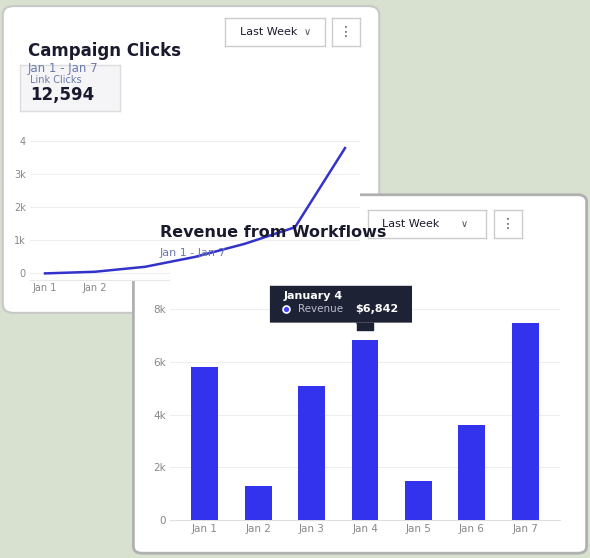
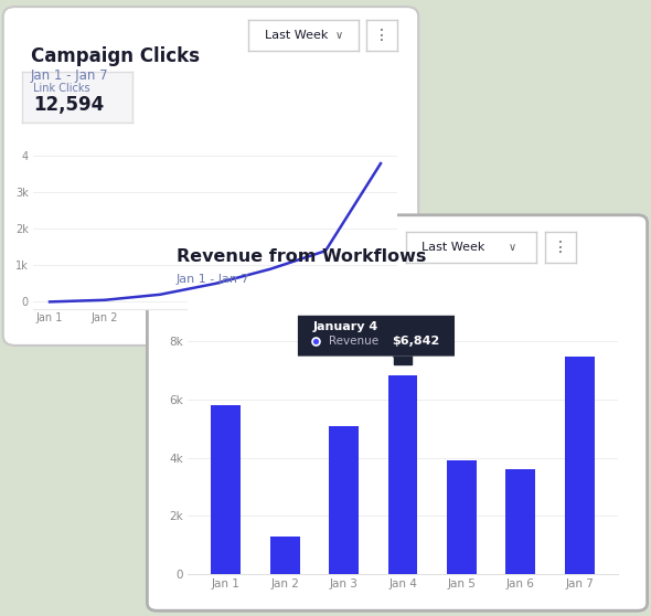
Jan 5: 1.50k -> 3.90k
